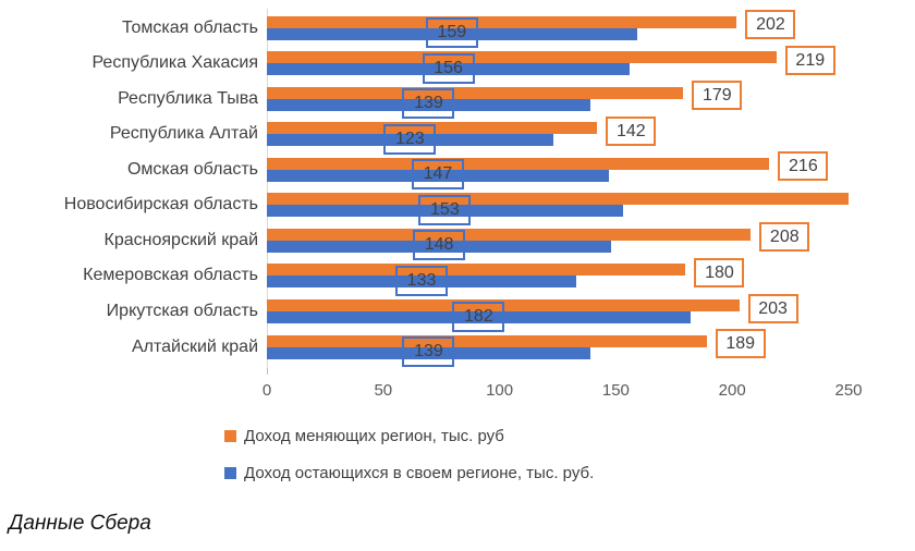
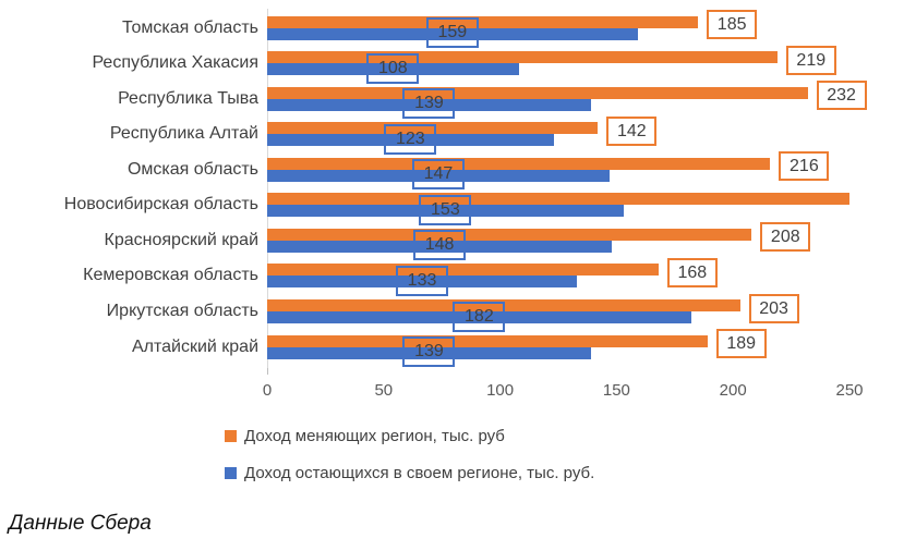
Доход меняющих регион, тыс. руб/Томская область: 202 -> 185
Доход остающихся в своем регионе, тыс. руб./Республика Хакасия: 156 -> 108
Доход меняющих регион, тыс. руб/Республика Тыва: 179 -> 232
Доход меняющих регион, тыс. руб/Кемеровская область: 180 -> 168
